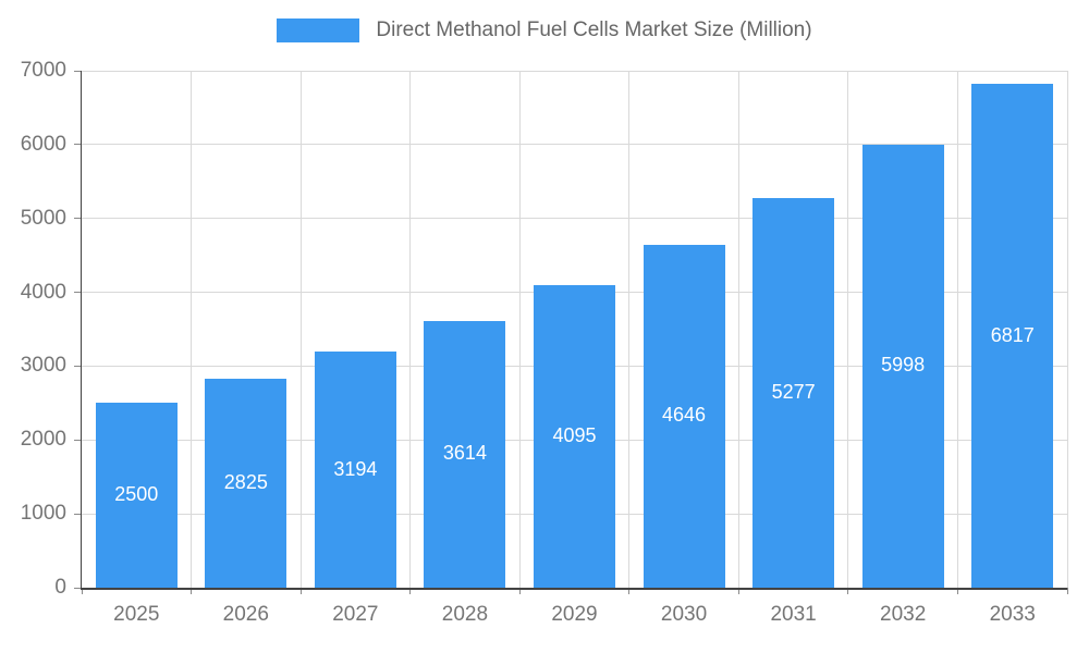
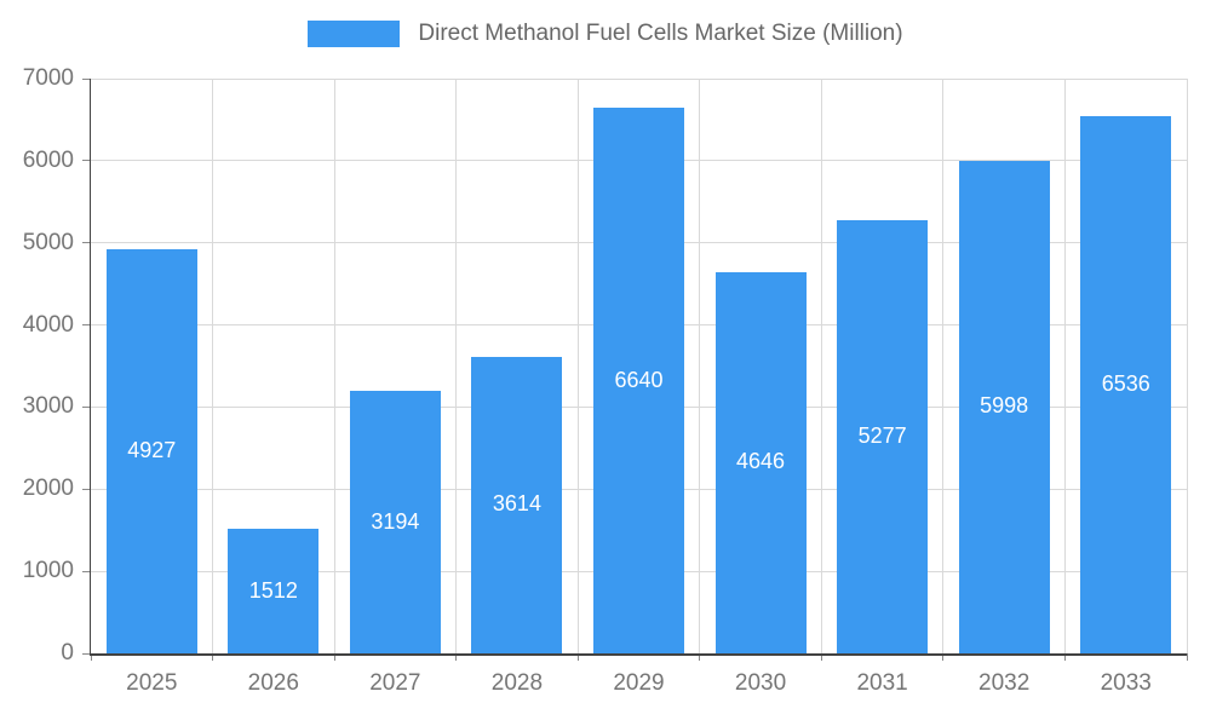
2025: 2500 -> 4927
2026: 2825 -> 1512
2029: 4095 -> 6640
2033: 6817 -> 6536
